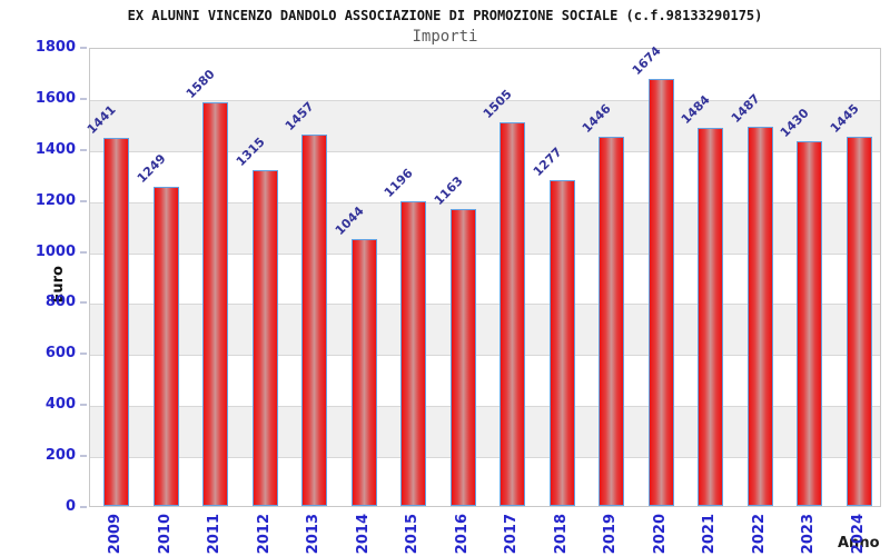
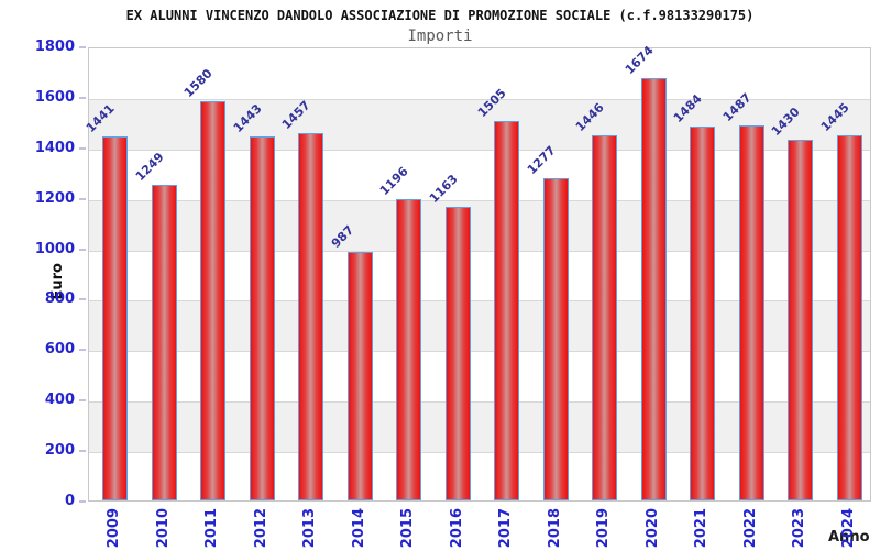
2012: 1315 -> 1443
2014: 1044 -> 987
